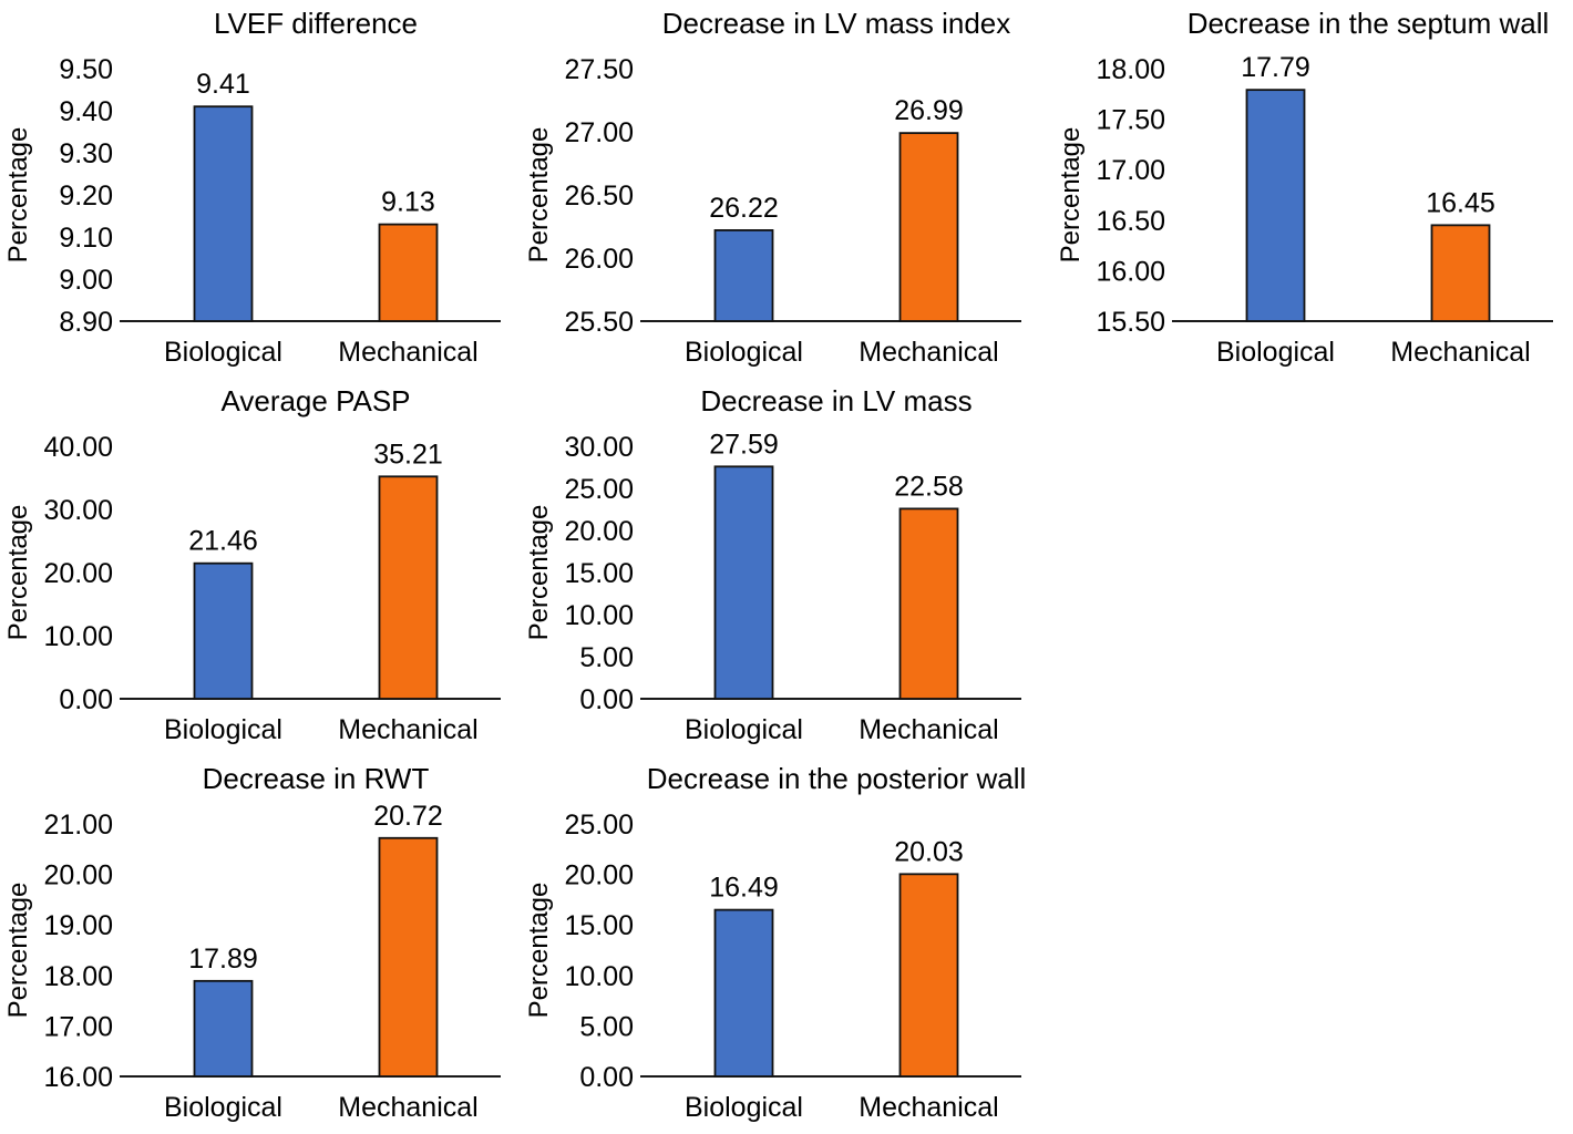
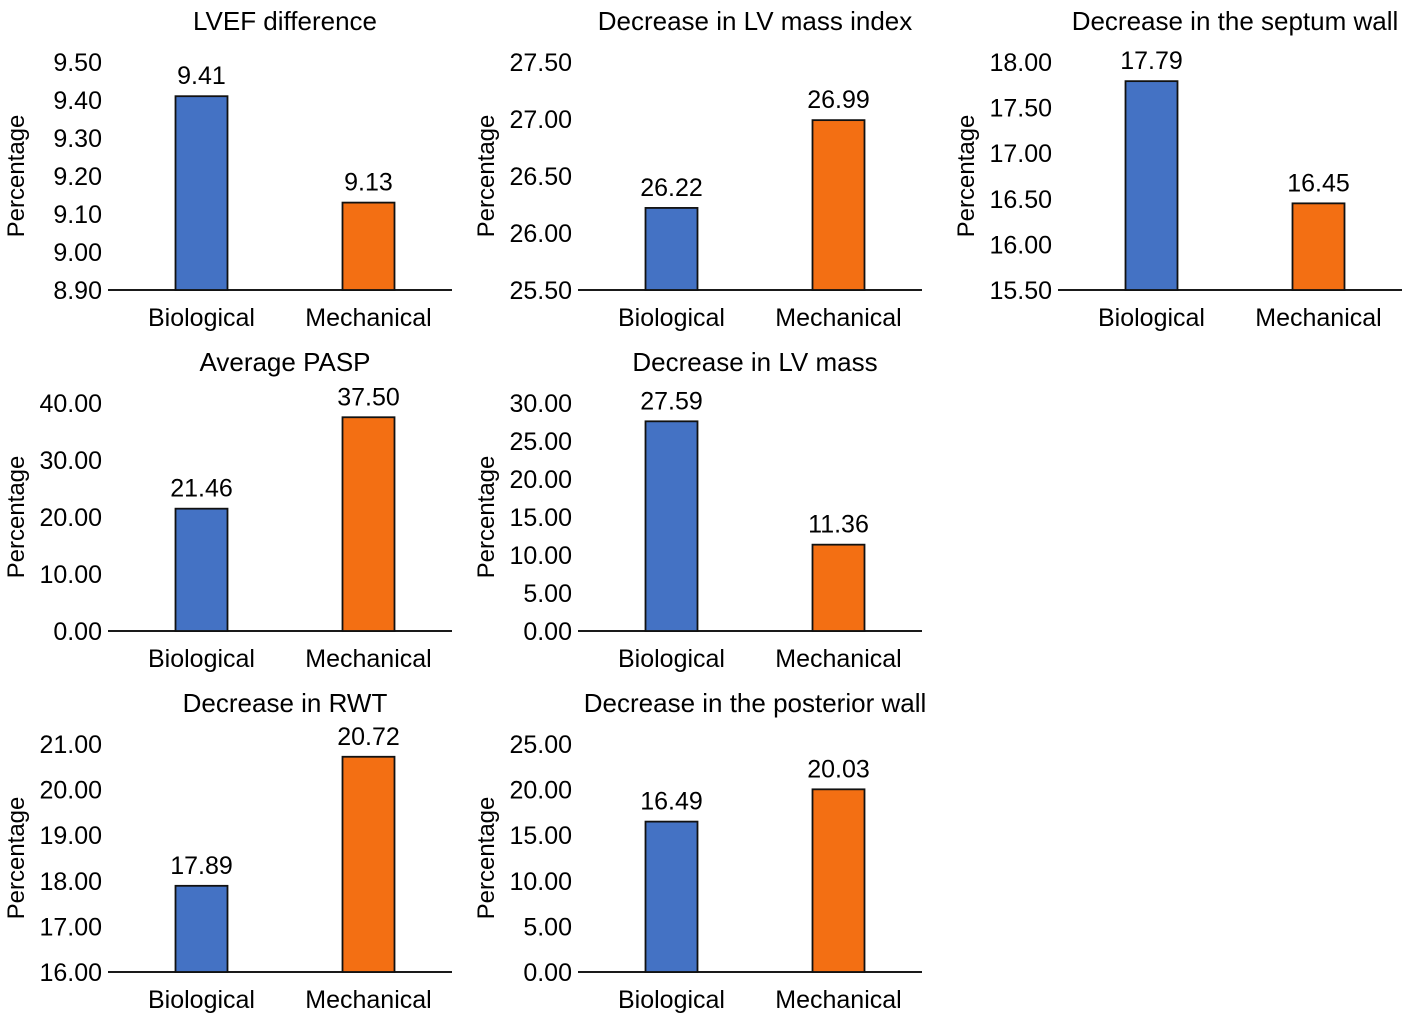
Average PASP/Mechanical: 35.21 -> 37.50
Decrease in LV mass/Mechanical: 22.58 -> 11.36
